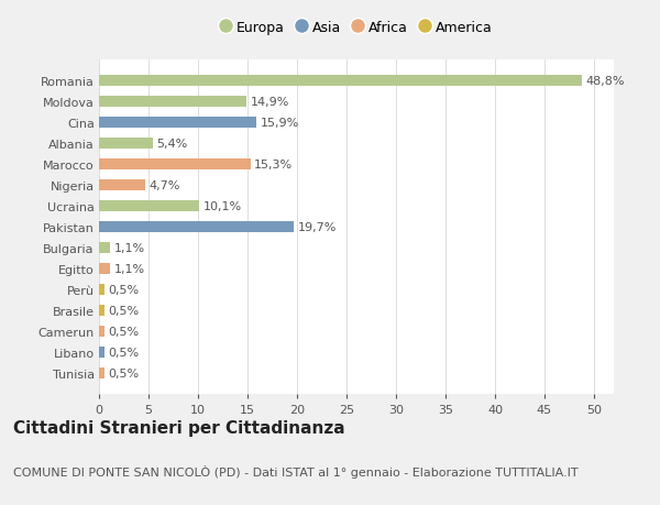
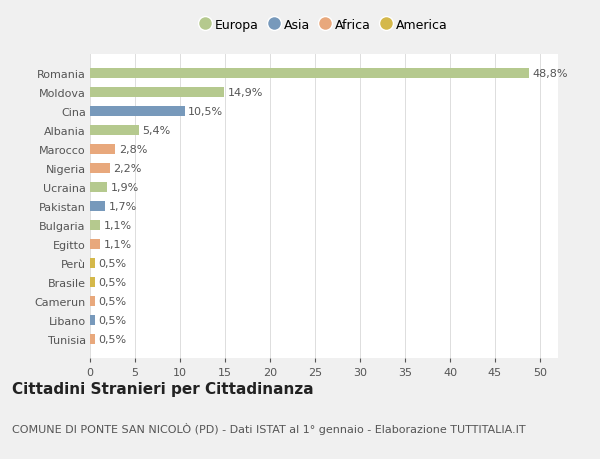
Cina: 15,9% -> 10,5%
Marocco: 15,3% -> 2,8%
Nigeria: 4,7% -> 2,2%
Ucraina: 10,1% -> 1,9%
Pakistan: 19,7% -> 1,7%
